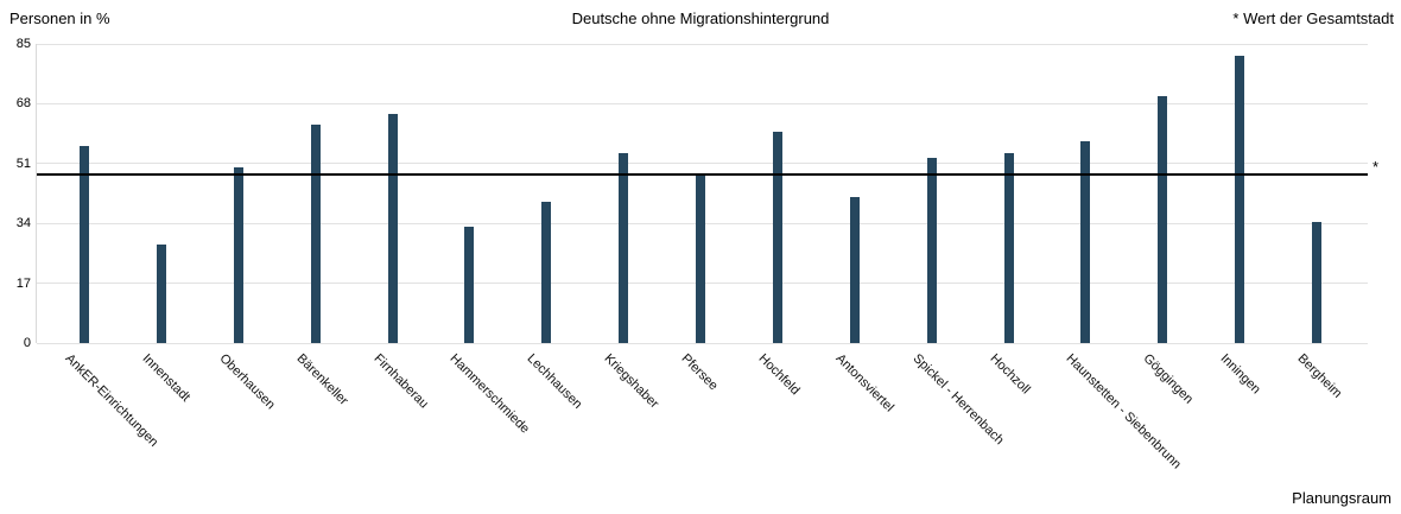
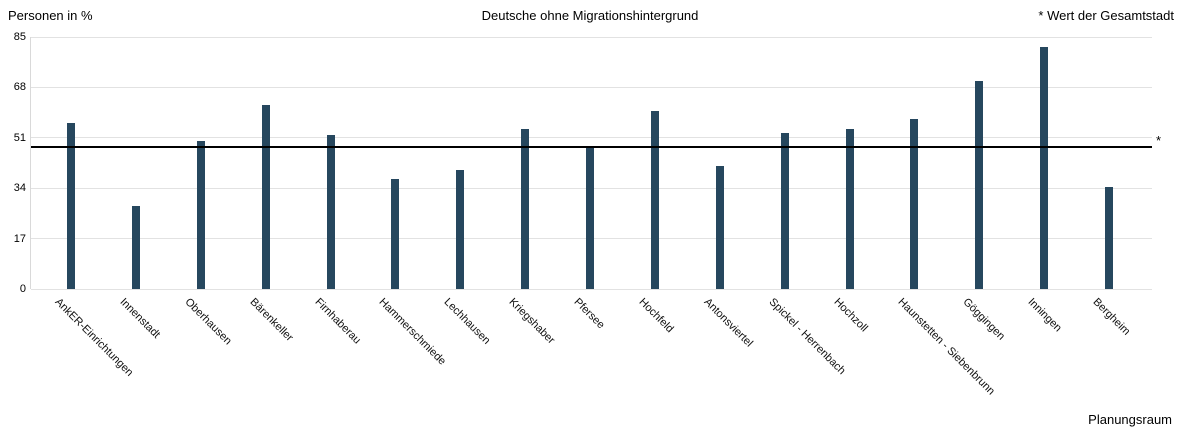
Firnhaberau: 65 -> 52
Hammerschmiede: 33 -> 37
